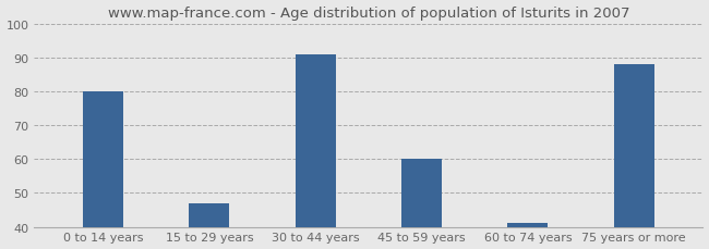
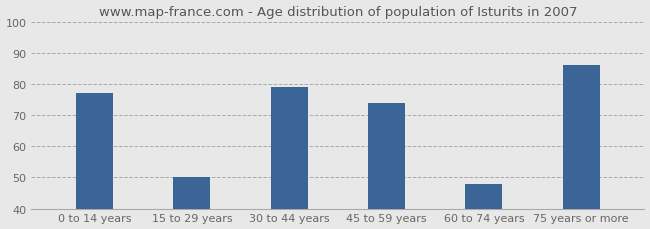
0 to 14 years: 80 -> 77
15 to 29 years: 47 -> 50
30 to 44 years: 91 -> 79
45 to 59 years: 60 -> 74
60 to 74 years: 41 -> 48
75 years or more: 88 -> 86
